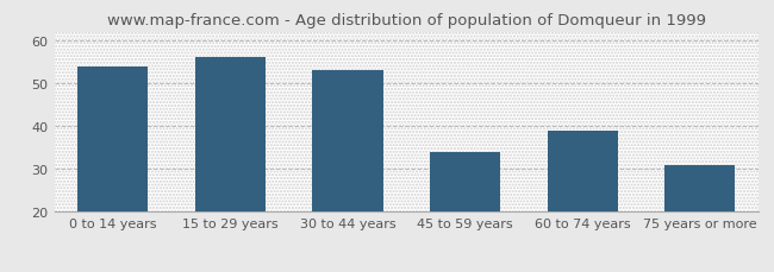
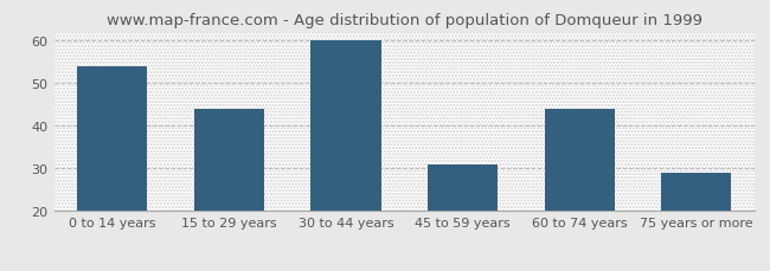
15 to 29 years: 56 -> 44
30 to 44 years: 53 -> 60
45 to 59 years: 34 -> 31
60 to 74 years: 39 -> 44
75 years or more: 31 -> 29
